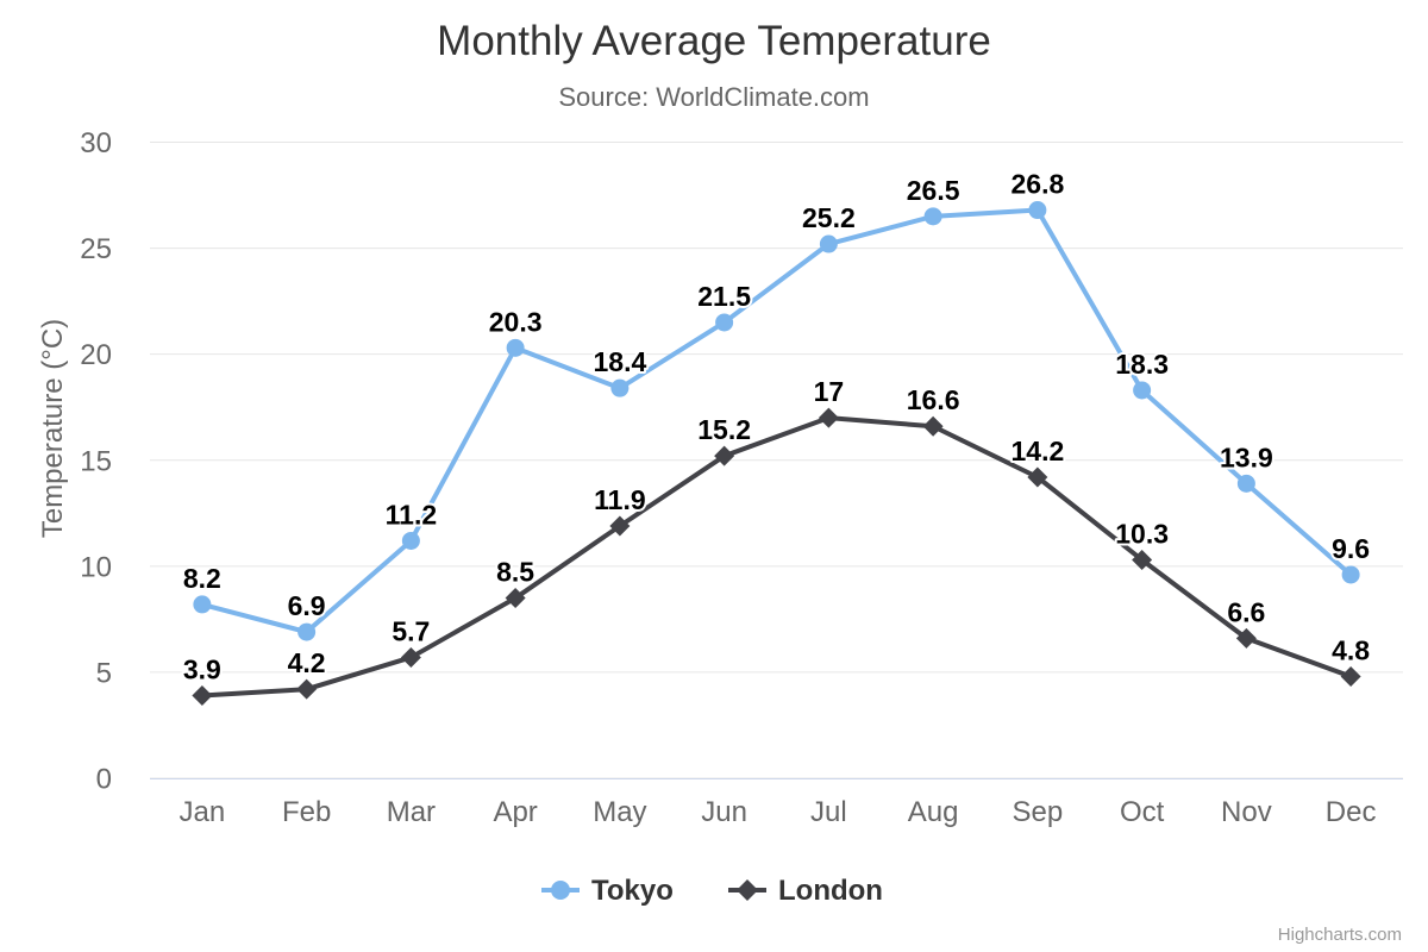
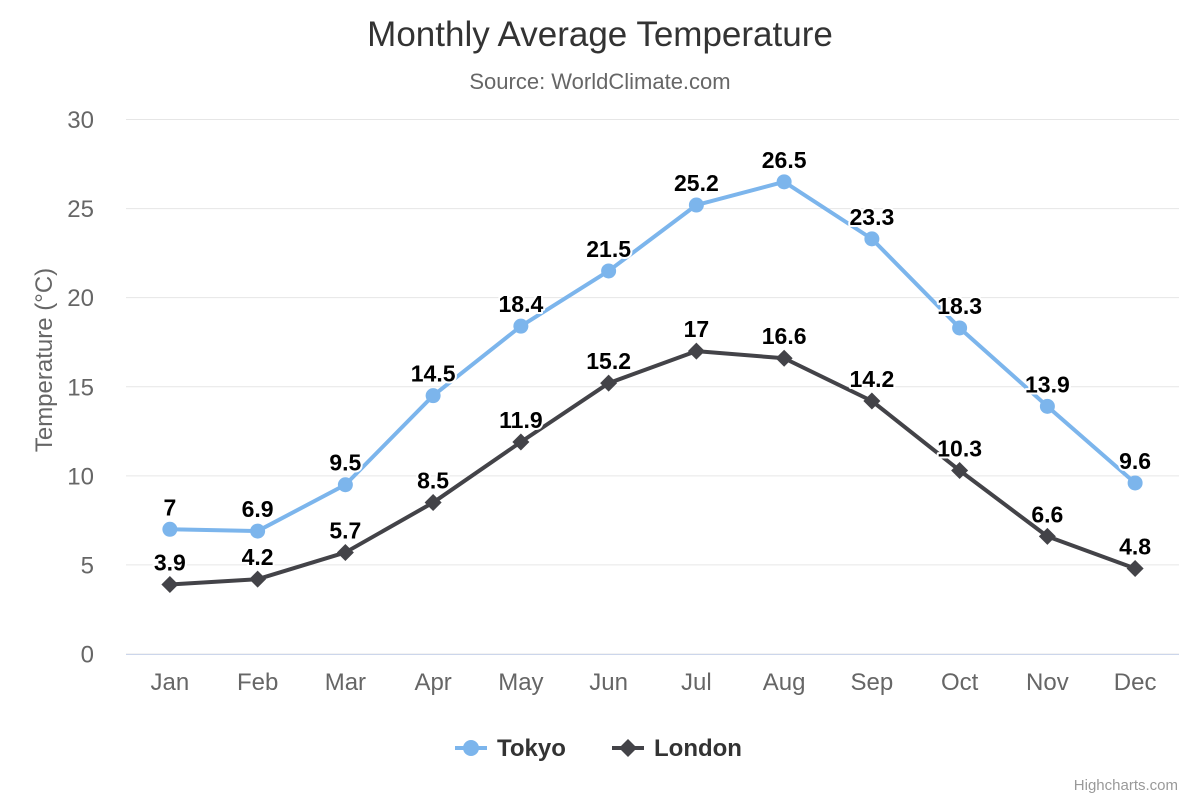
Tokyo/Jan: 8.2 -> 7
Tokyo/Mar: 11.2 -> 9.5
Tokyo/Apr: 20.3 -> 14.5
Tokyo/Sep: 26.8 -> 23.3
